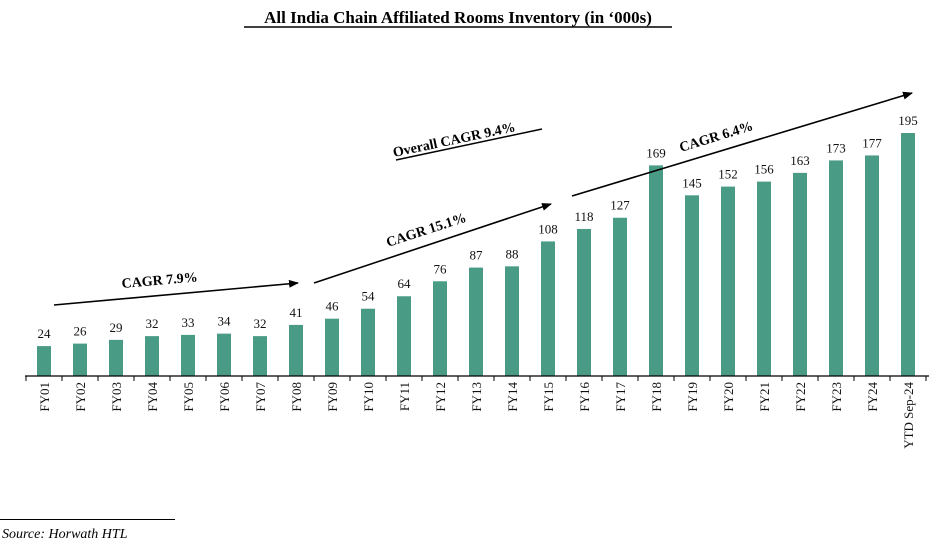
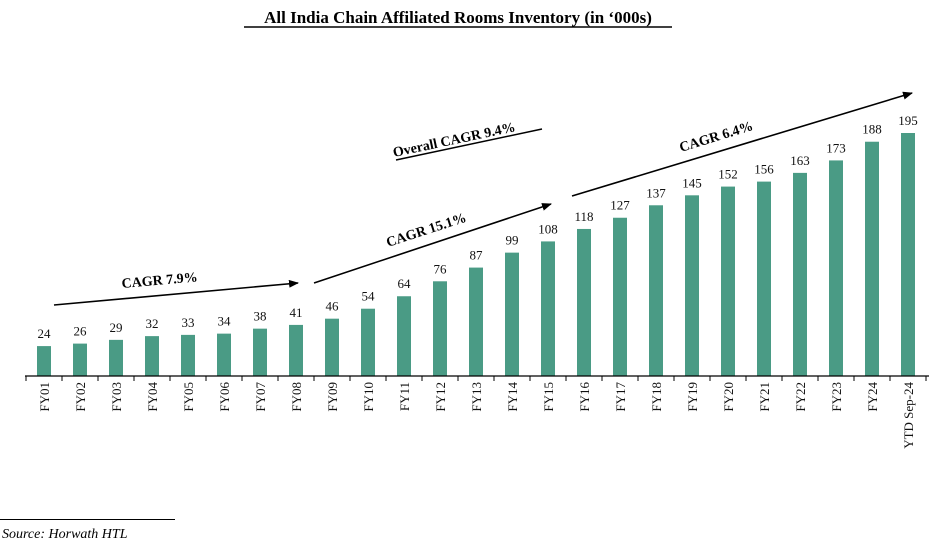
FY07: 32 -> 38
FY14: 88 -> 99
FY18: 169 -> 137
FY24: 177 -> 188
